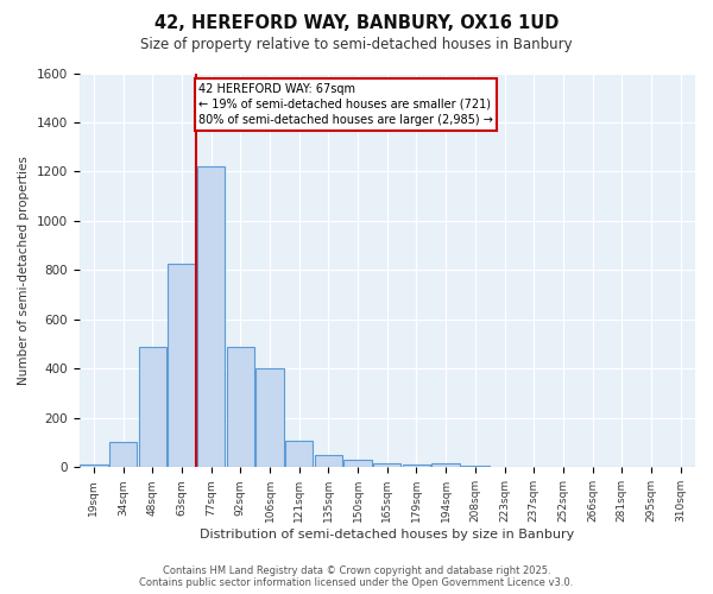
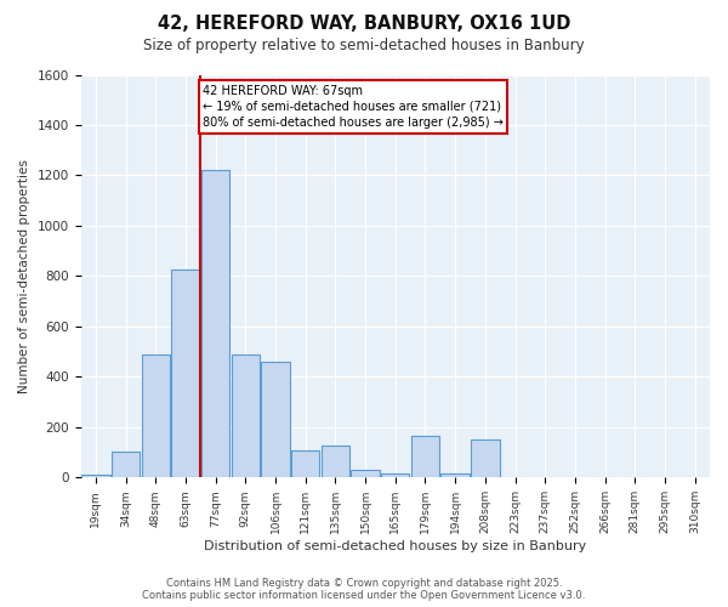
106sqm: 400 -> 460
135sqm: 50 -> 125
179sqm: 10 -> 165
208sqm: 5 -> 150
